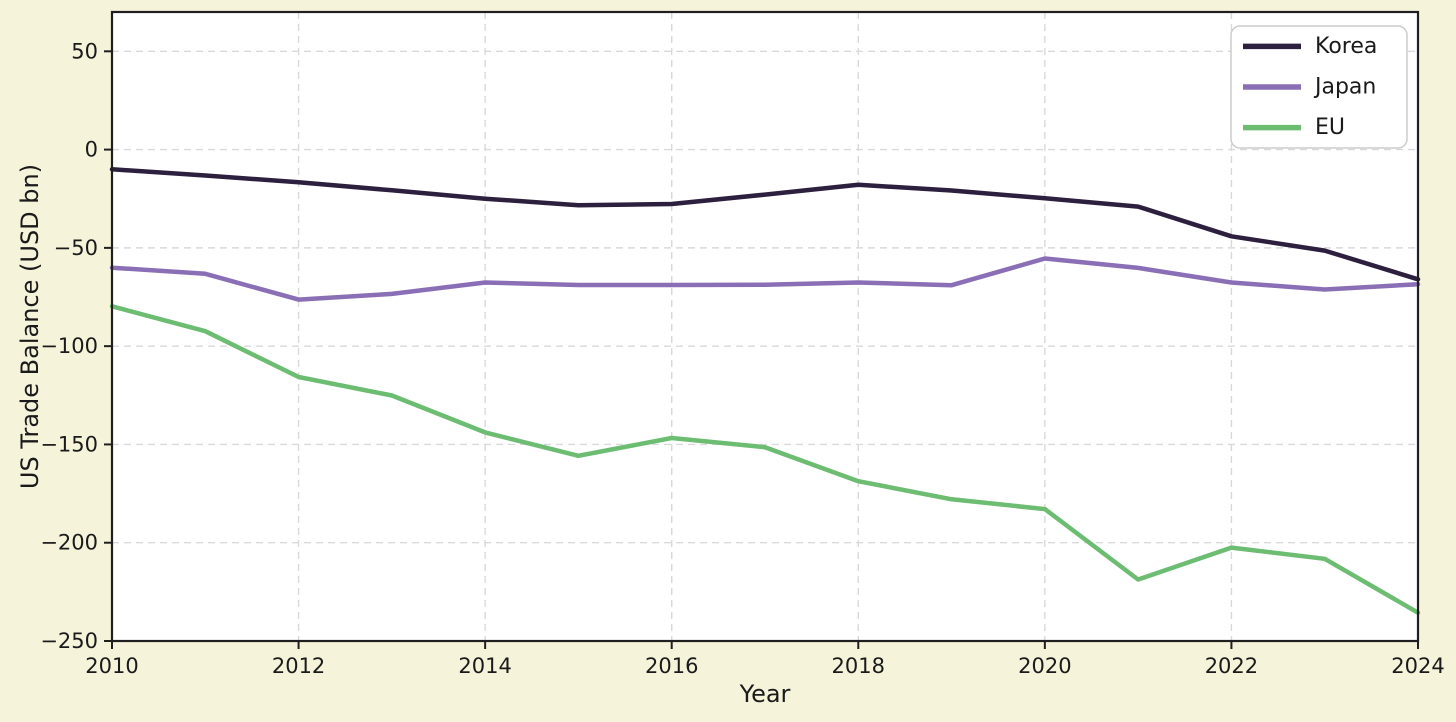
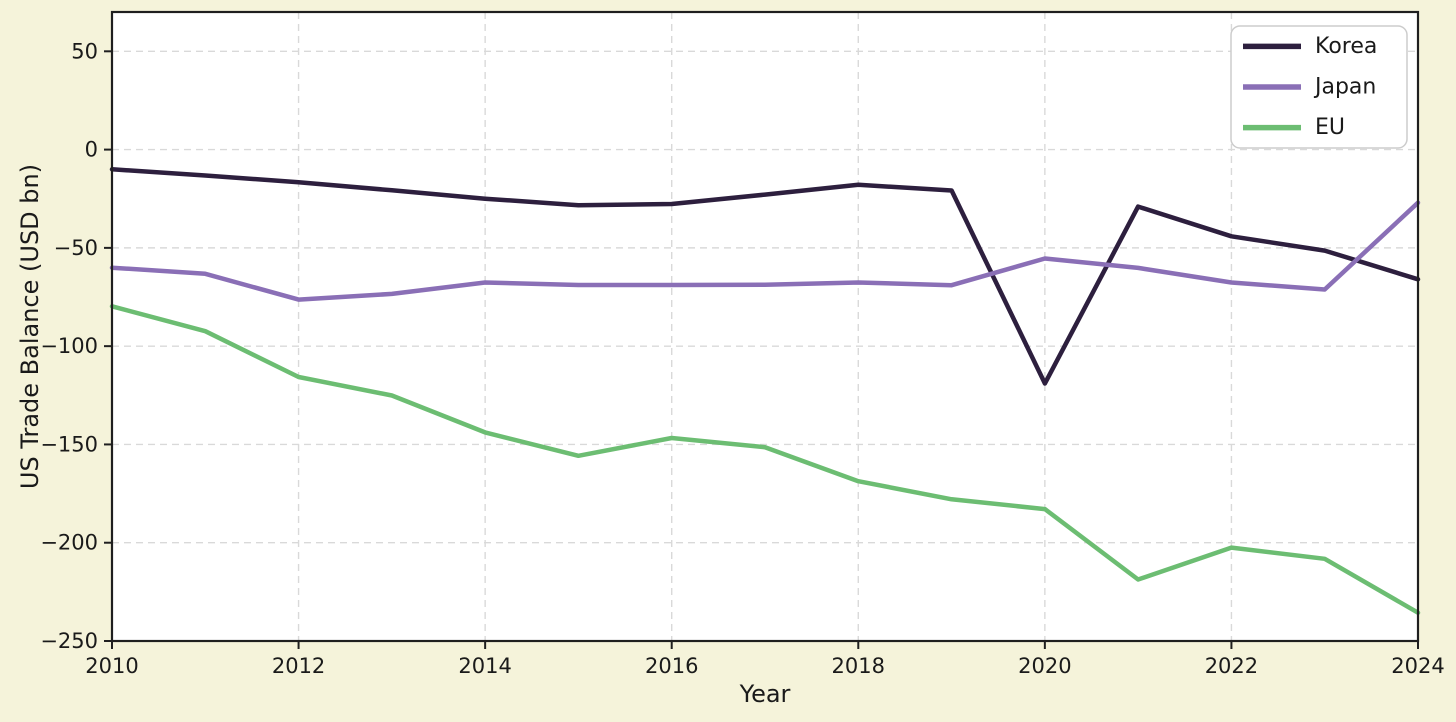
Korea/2020: -25 -> -119
Japan/2024: -68 -> -27
